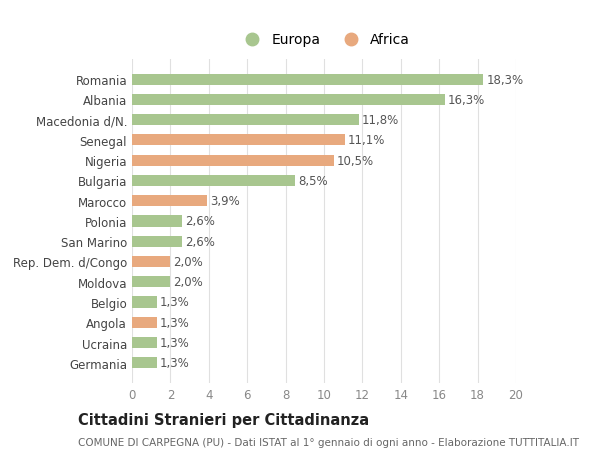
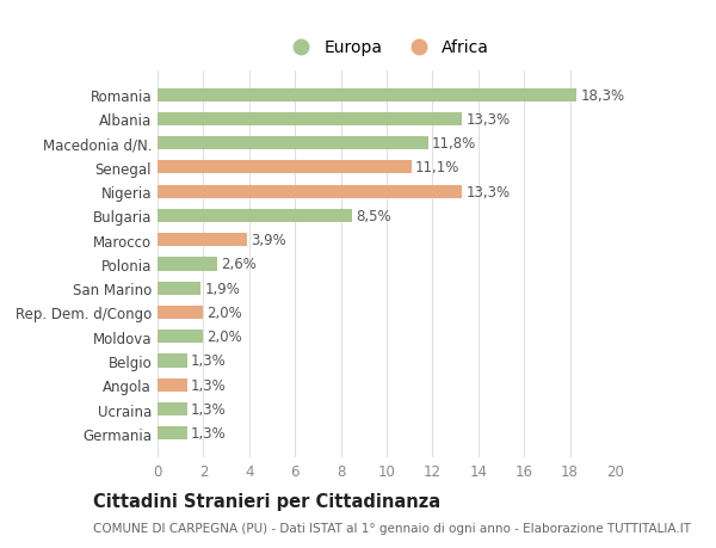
Albania: 16,3% -> 13,3%
Nigeria: 10,5% -> 13,3%
San Marino: 2,6% -> 1,9%
